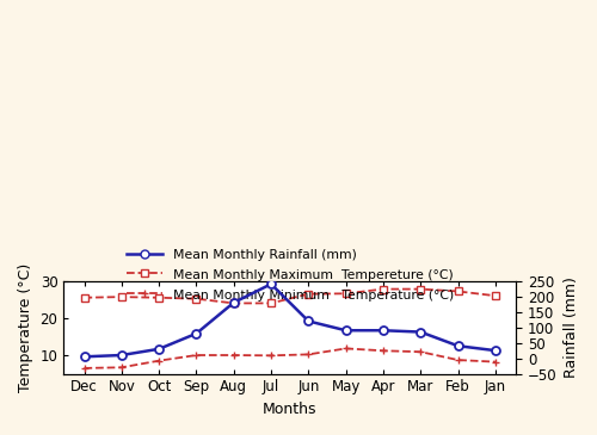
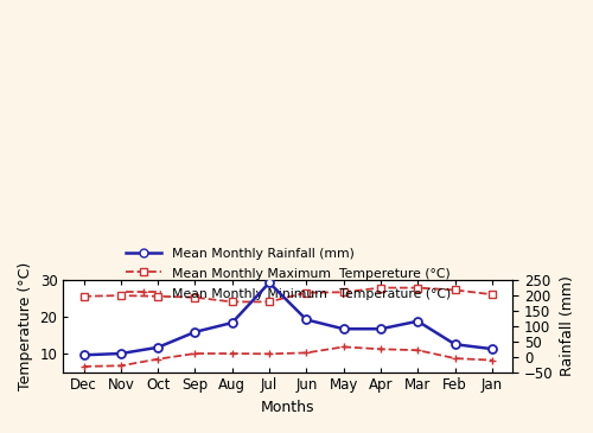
Mean Monthly Rainfall (mm)/Aug: 180 -> 110
Mean Monthly Rainfall (mm)/Mar: 85 -> 115
